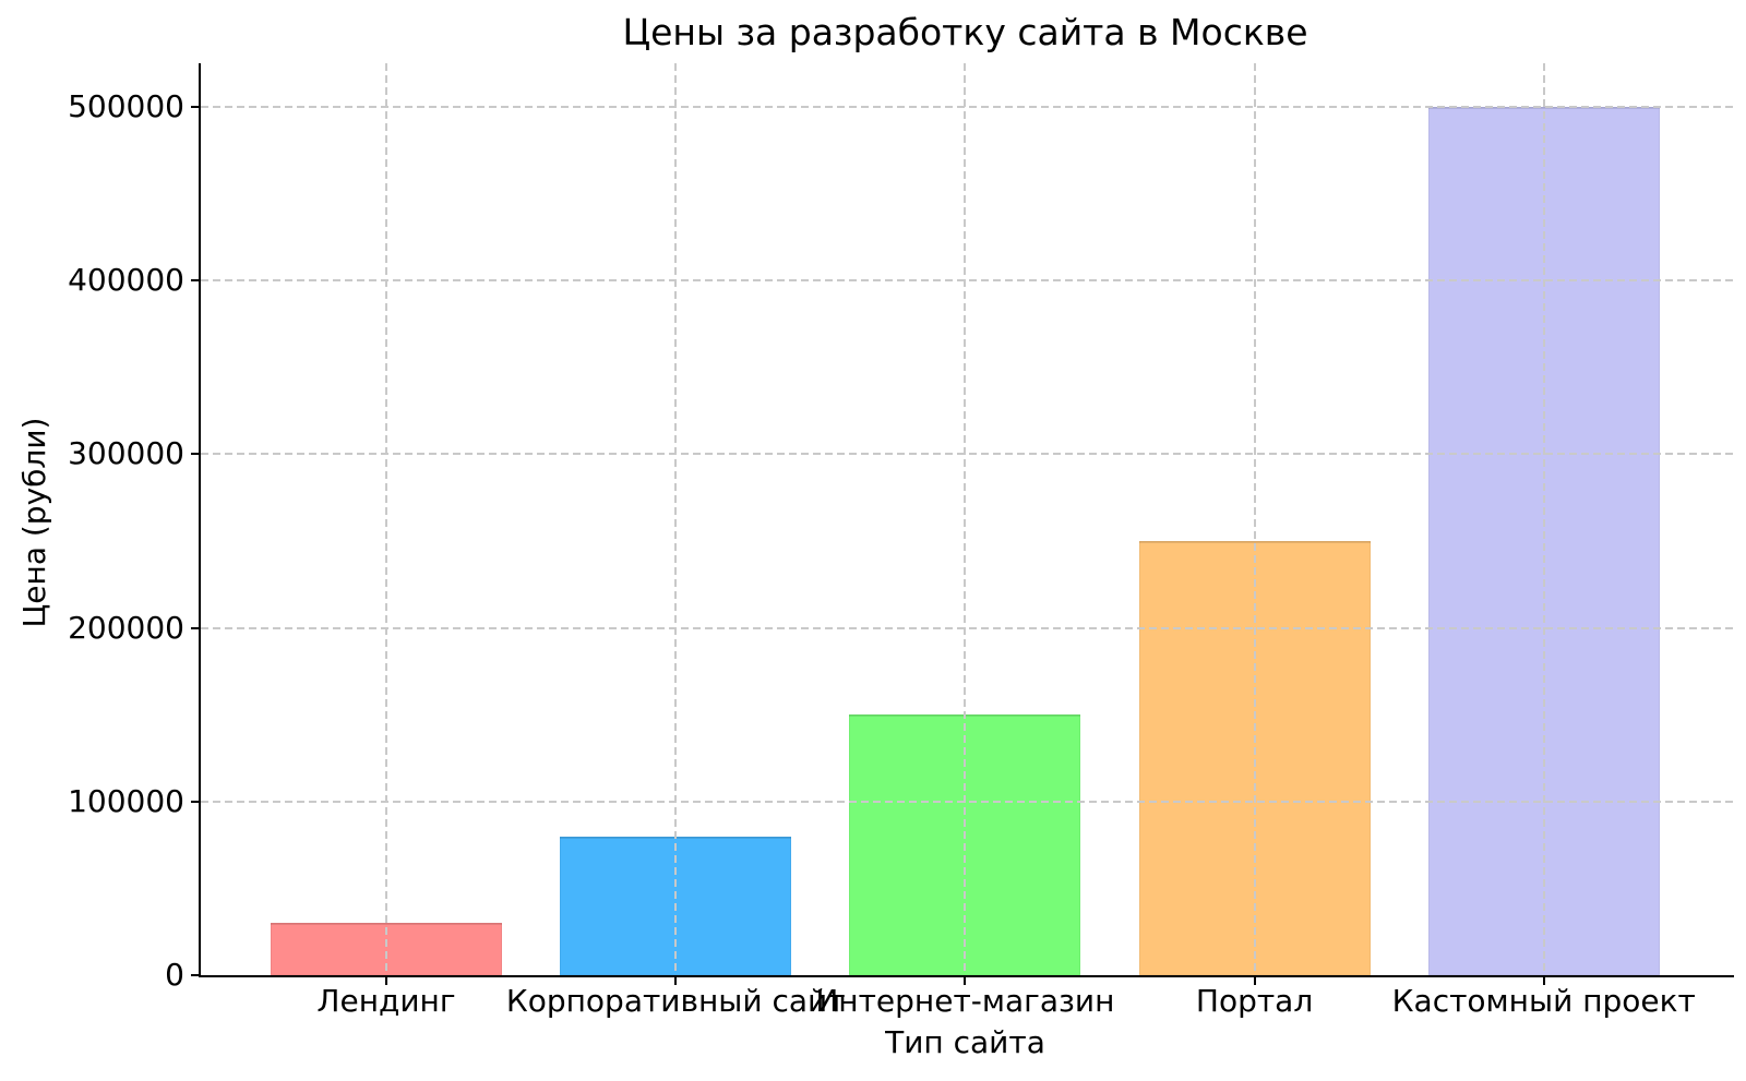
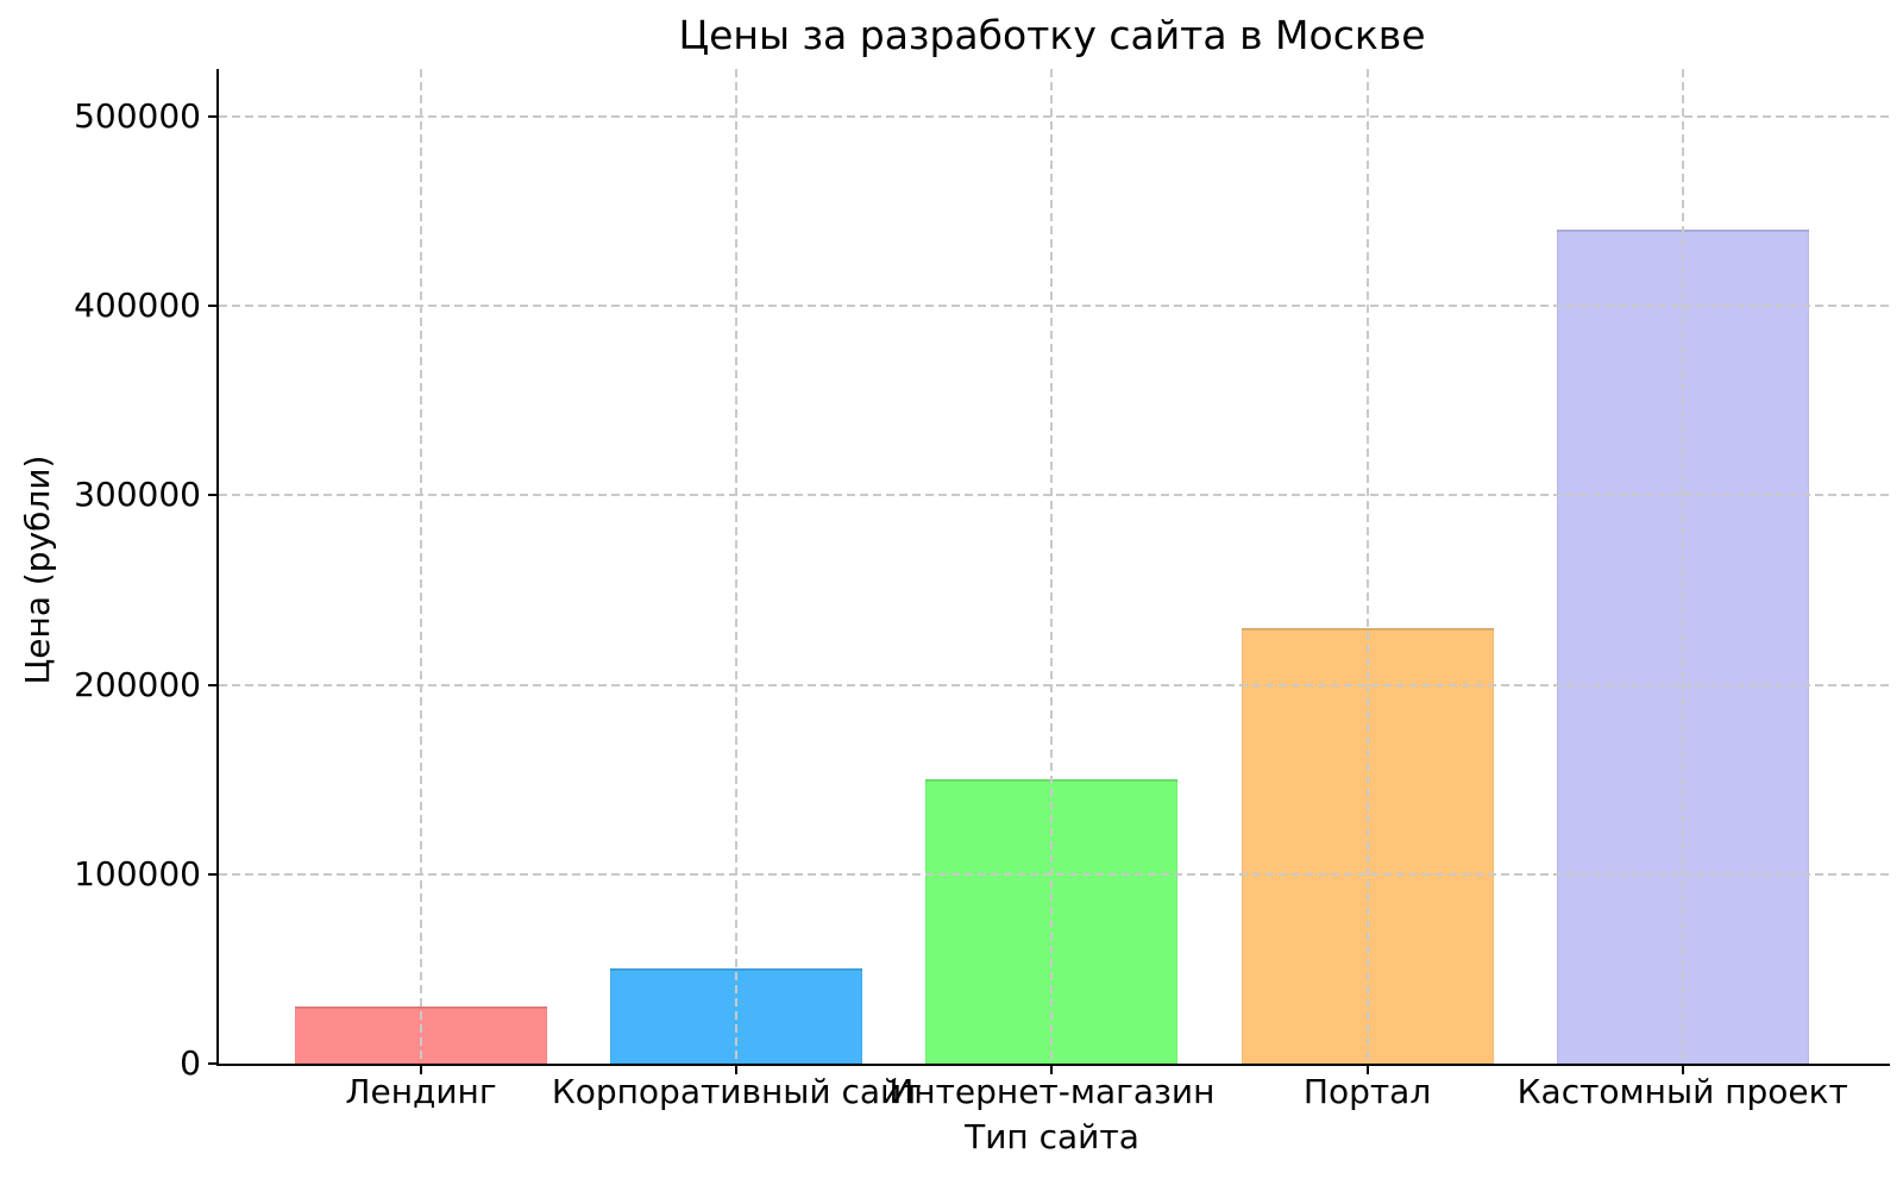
Корпоративный сайт: 80000 -> 50000
Портал: 250000 -> 230000
Кастомный проект: 500000 -> 440000
